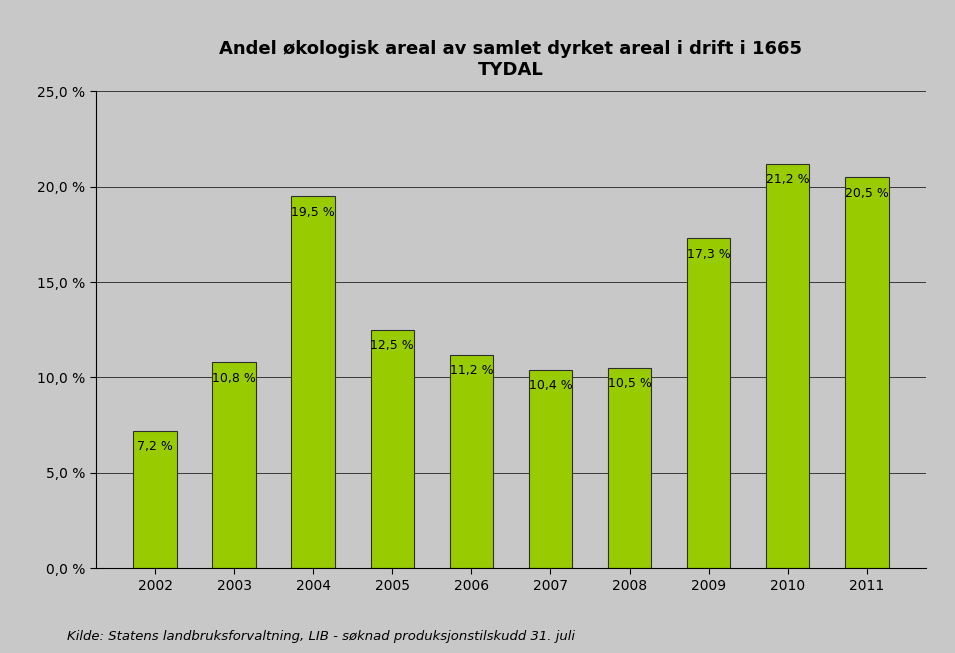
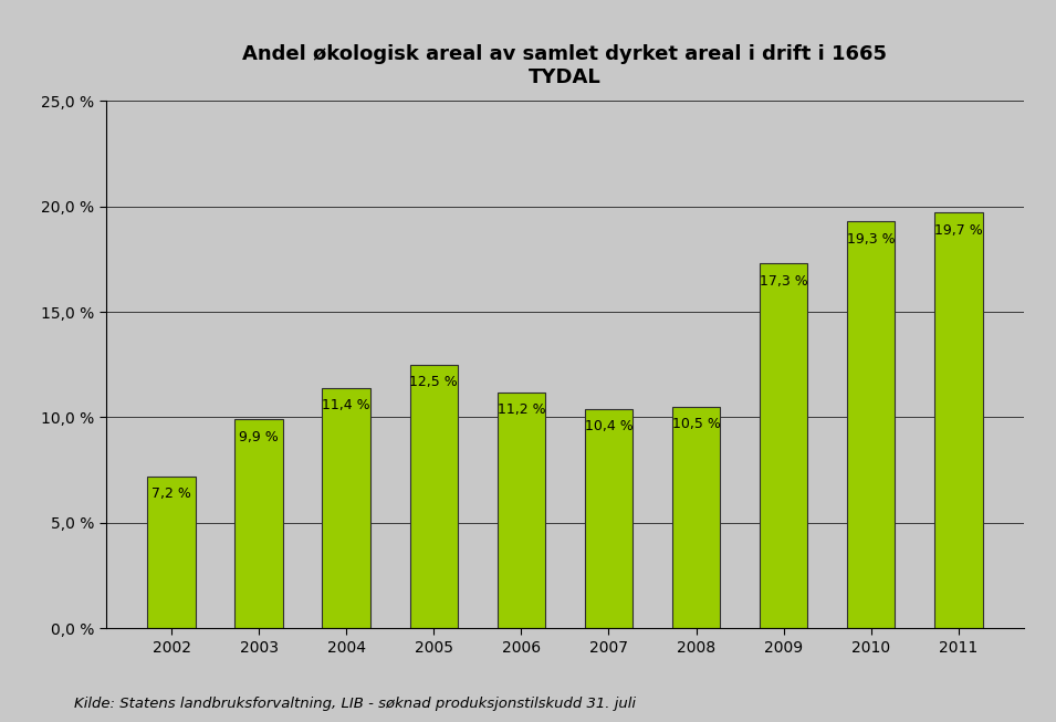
2003: 10,8 -> 9,9
2004: 19,5 -> 11,4
2010: 21,2 -> 19,3
2011: 20,5 -> 19,7
